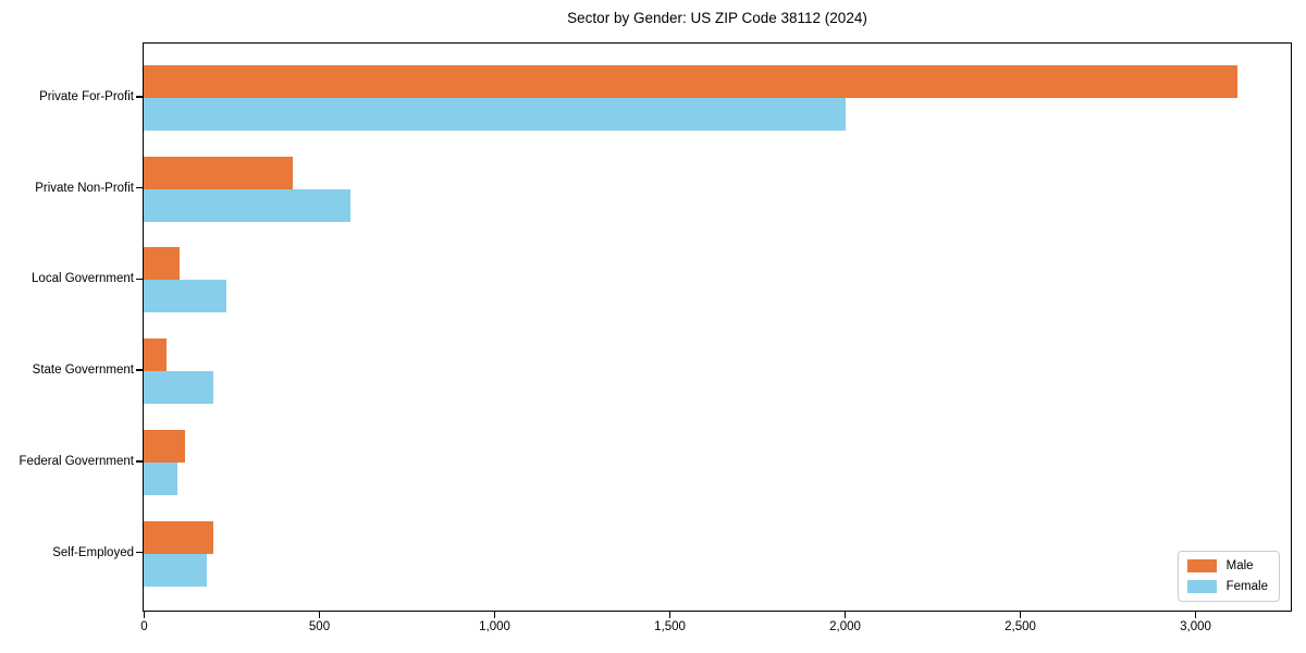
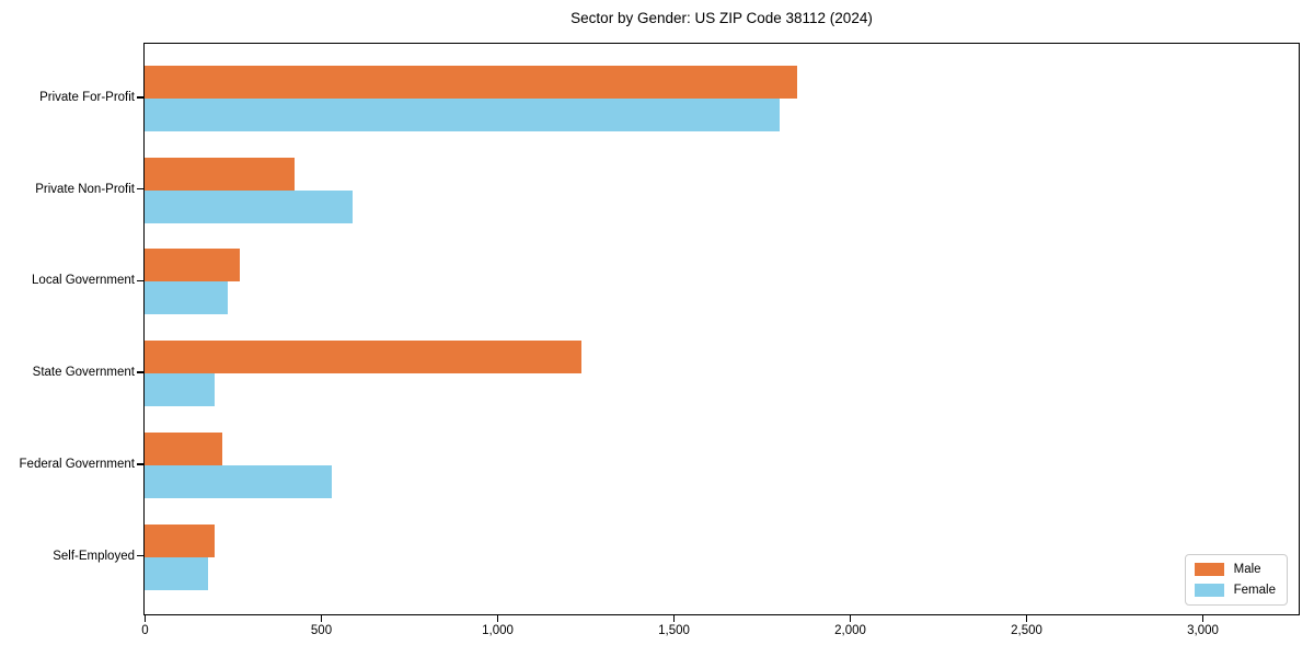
Male/Private For-Profit: 3120 -> 1850
Female/Private For-Profit: 2000 -> 1800
Male/Local Government: 100 -> 270
Male/State Government: 70 -> 1240
Male/Federal Government: 120 -> 220
Female/Federal Government: 100 -> 530
